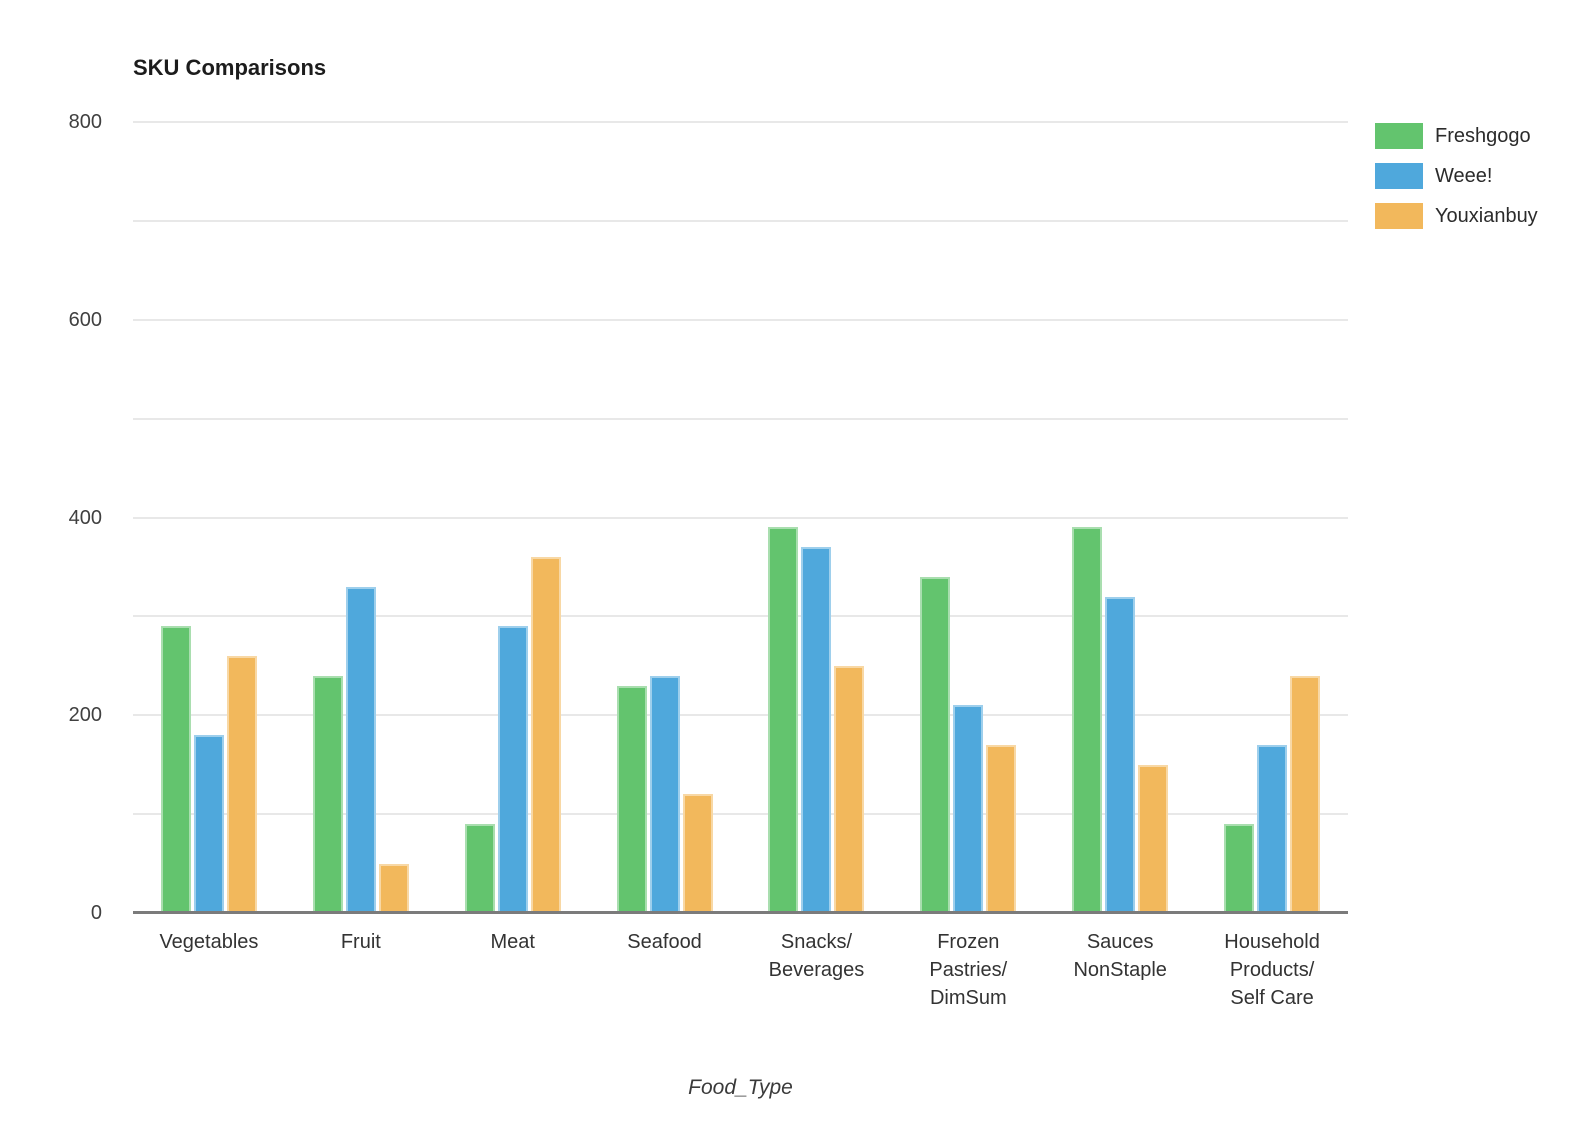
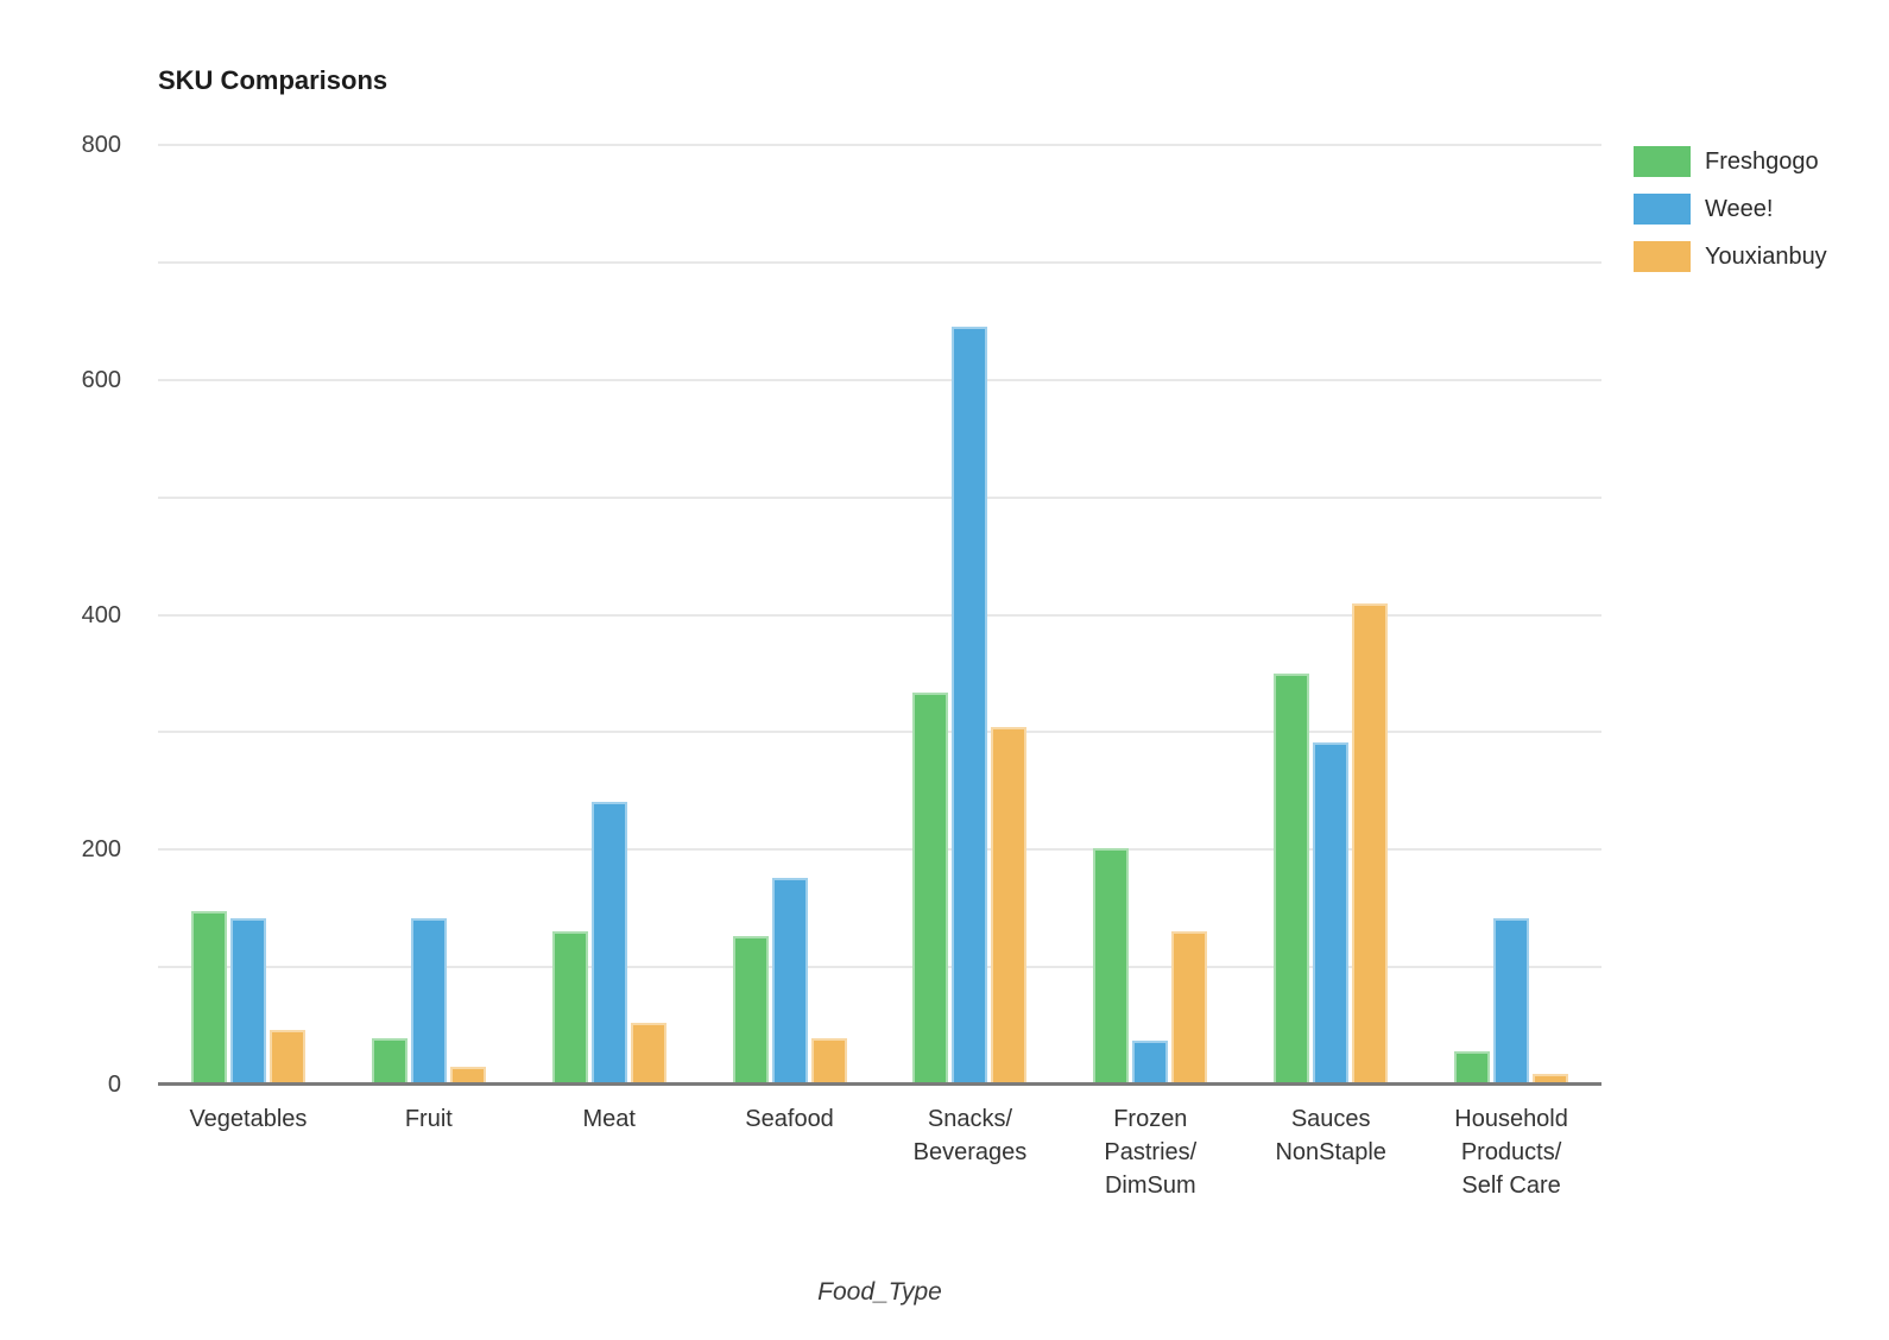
Freshgogo/Vegetables: 290 -> 150
Weee!/Vegetables: 180 -> 140
Youxianbuy/Vegetables: 260 -> 50
Freshgogo/Fruit: 240 -> 40
Weee!/Fruit: 330 -> 140
Youxianbuy/Fruit: 50 -> 20
Freshgogo/Meat: 90 -> 130
Weee!/Meat: 290 -> 240
Youxianbuy/Meat: 360 -> 50
Freshgogo/Seafood: 230 -> 130
Weee!/Seafood: 240 -> 180
Youxianbuy/Seafood: 120 -> 40
Freshgogo/Snacks/Beverages: 390 -> 330
Weee!/Snacks/Beverages: 370 -> 640
Youxianbuy/Snacks/Beverages: 250 -> 300
Freshgogo/Frozen Pastries/DimSum: 340 -> 200
Weee!/Frozen Pastries/DimSum: 210 -> 40
Youxianbuy/Frozen Pastries/DimSum: 170 -> 130
Freshgogo/Sauces NonStaple: 390 -> 350
Weee!/Sauces NonStaple: 320 -> 290
Youxianbuy/Sauces NonStaple: 150 -> 410
Freshgogo/Household Products/Self Care: 90 -> 30
Weee!/Household Products/Self Care: 170 -> 140
Youxianbuy/Household Products/Self Care: 240 -> 10
